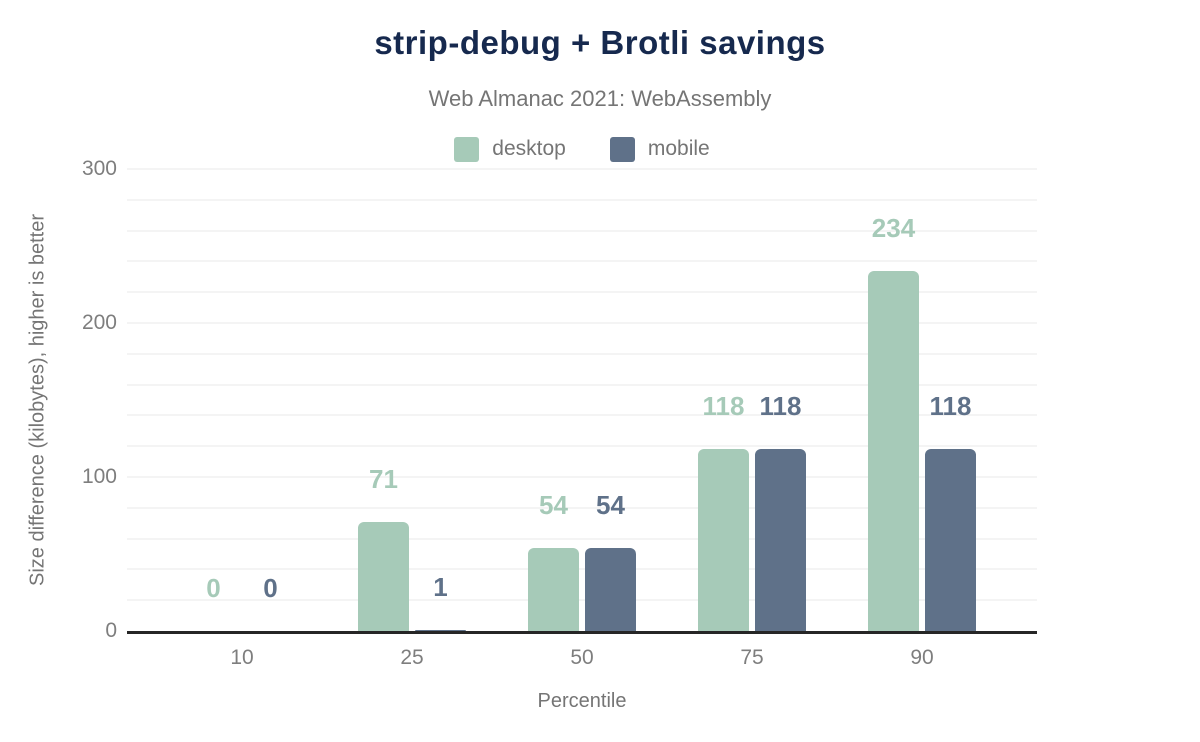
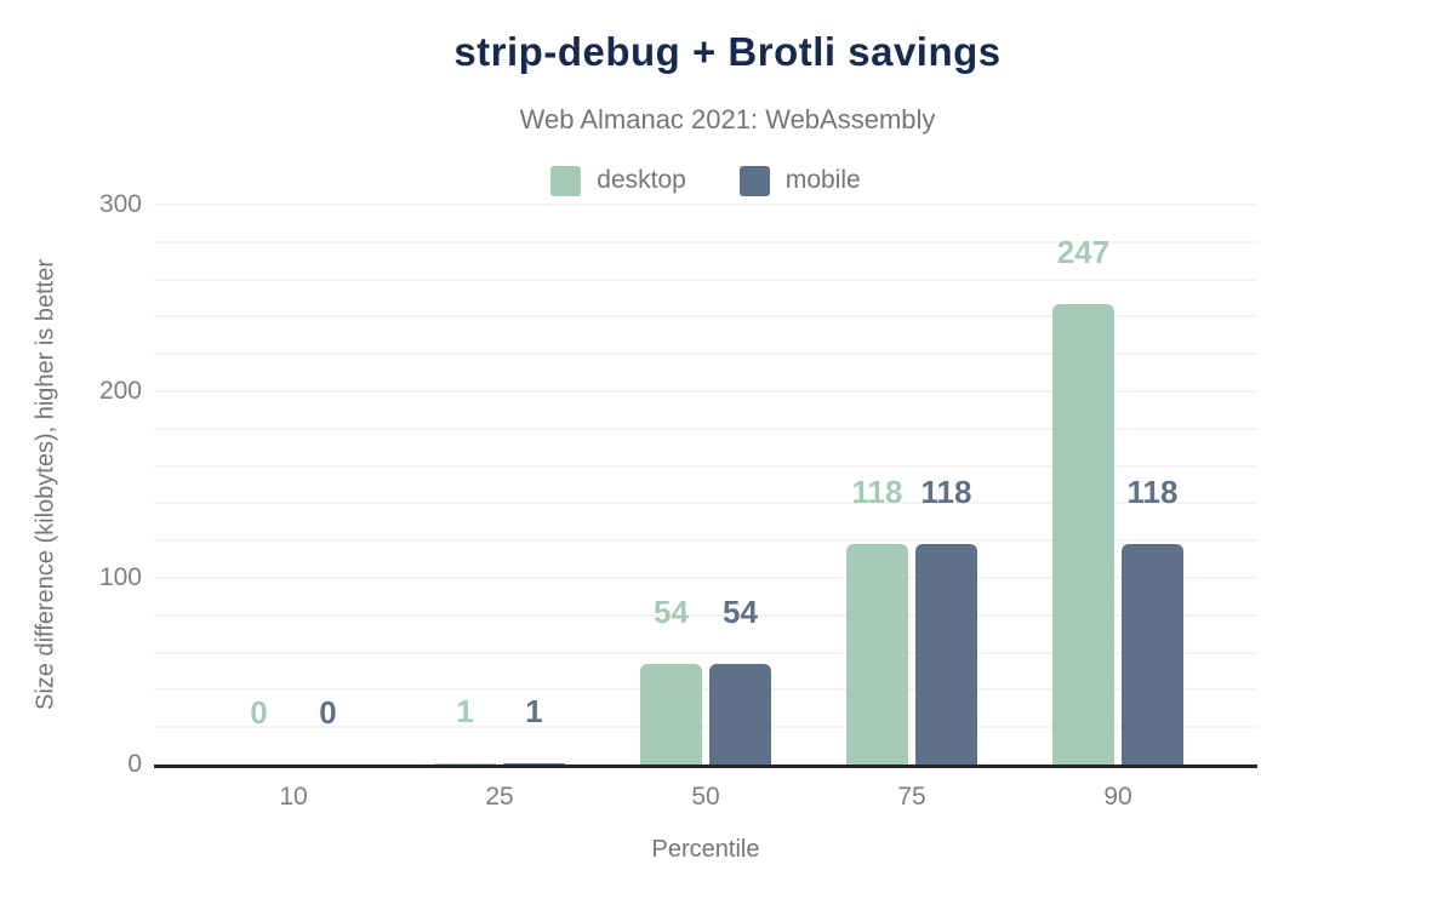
desktop/25: 71 -> 1
desktop/90: 234 -> 247
